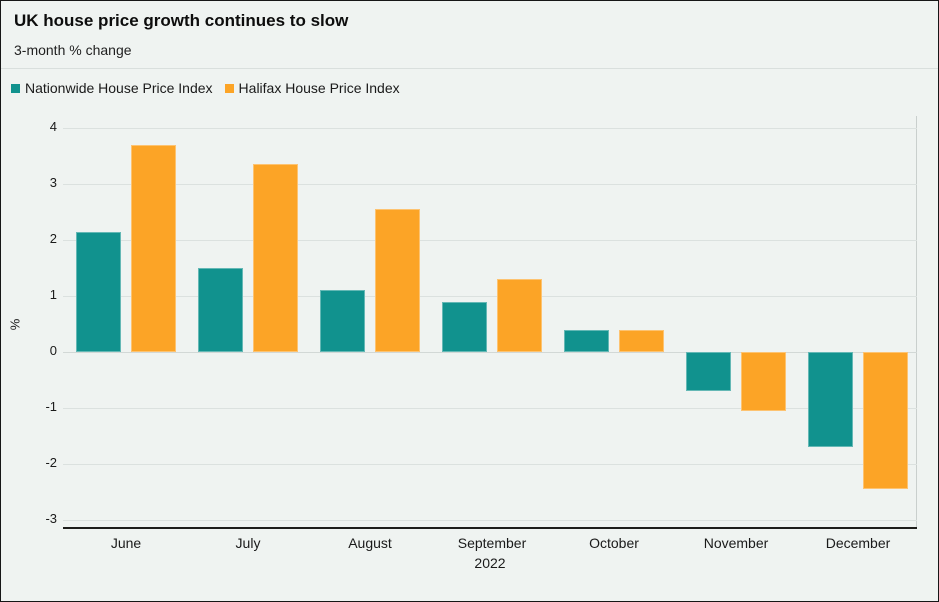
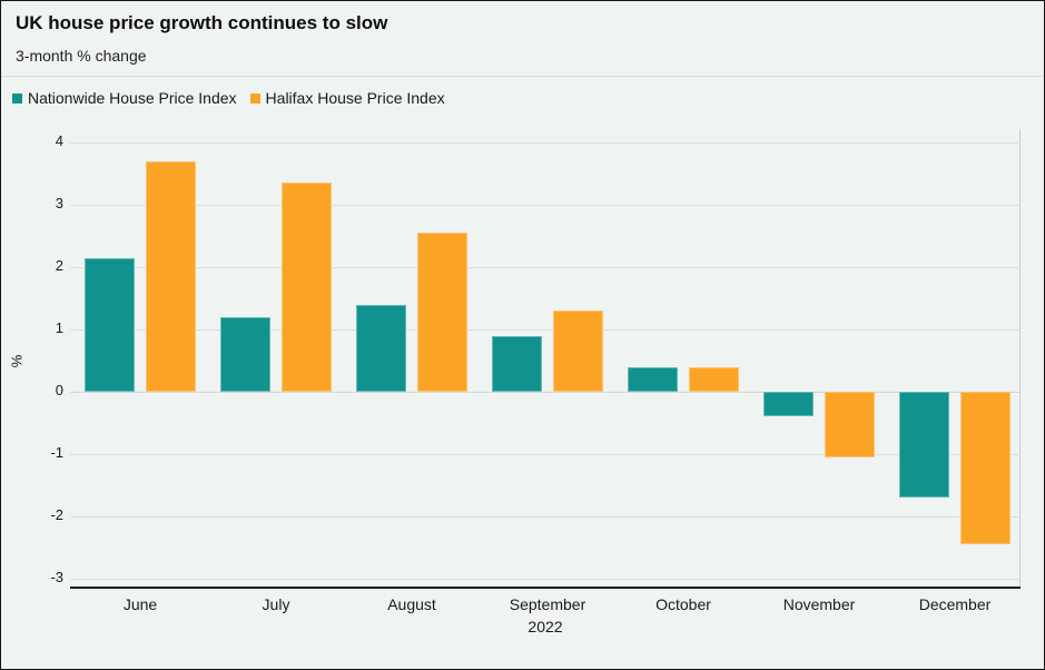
Nationwide House Price Index/July: 1.5 -> 1.2
Nationwide House Price Index/August: 1.1 -> 1.4
Nationwide House Price Index/November: -0.7 -> -0.4
